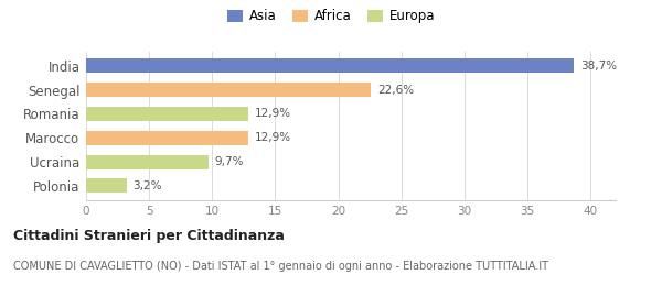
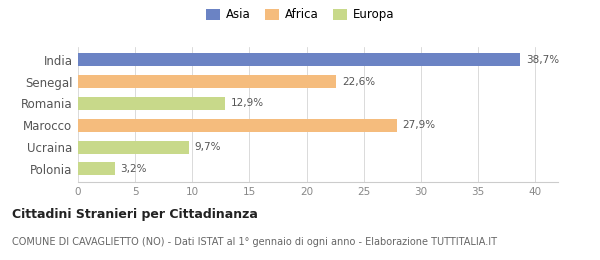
Marocco: 12,9% -> 27,9%
